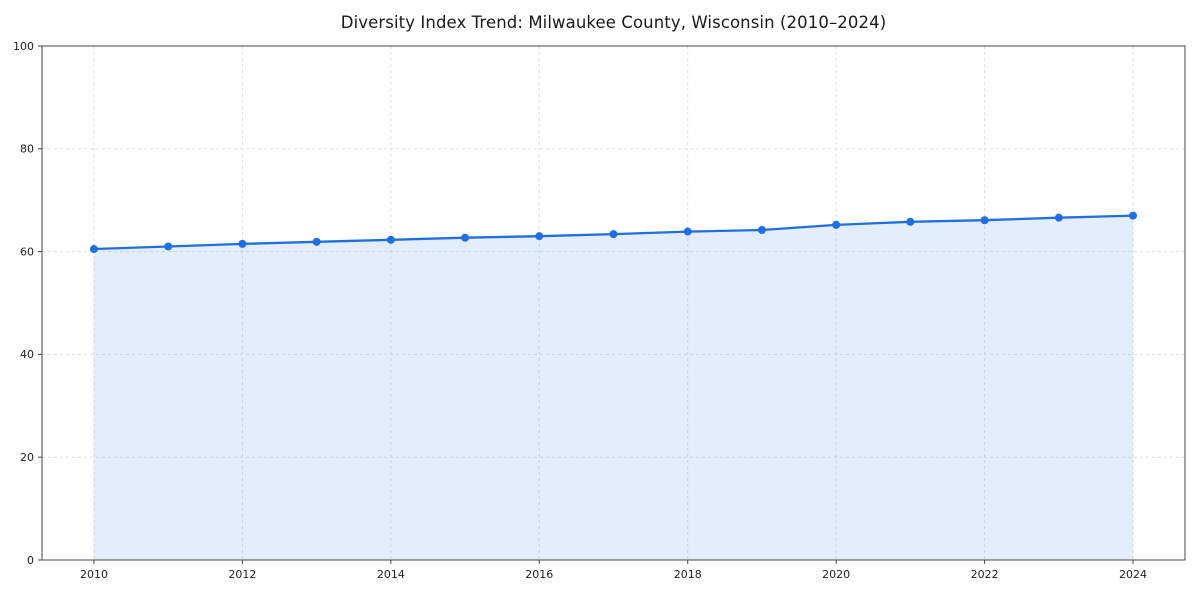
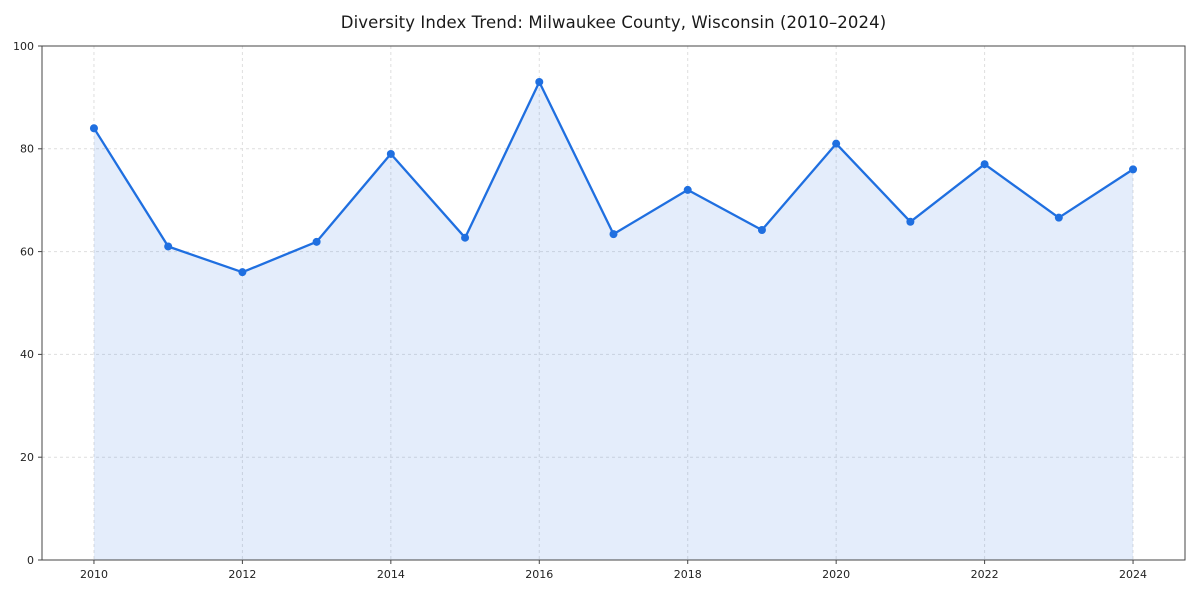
2010: 60 -> 84
2012: 62 -> 56
2014: 62 -> 79
2016: 63 -> 93
2018: 64 -> 72
2020: 65 -> 81
2022: 66 -> 77
2024: 67 -> 76
